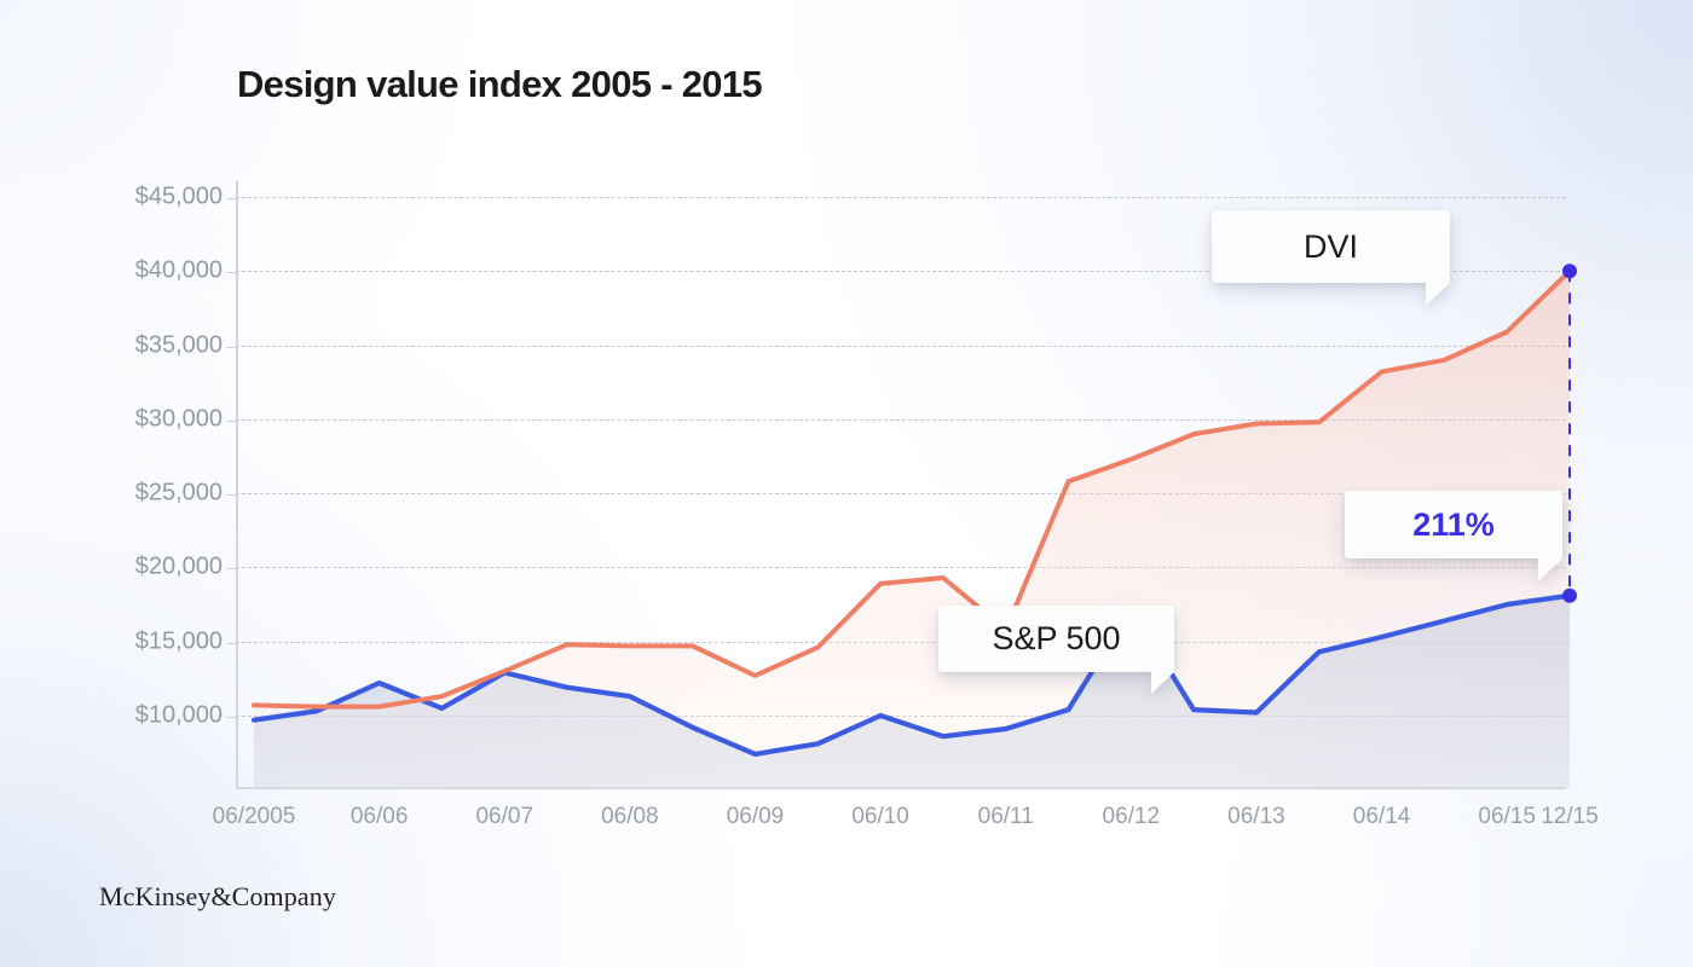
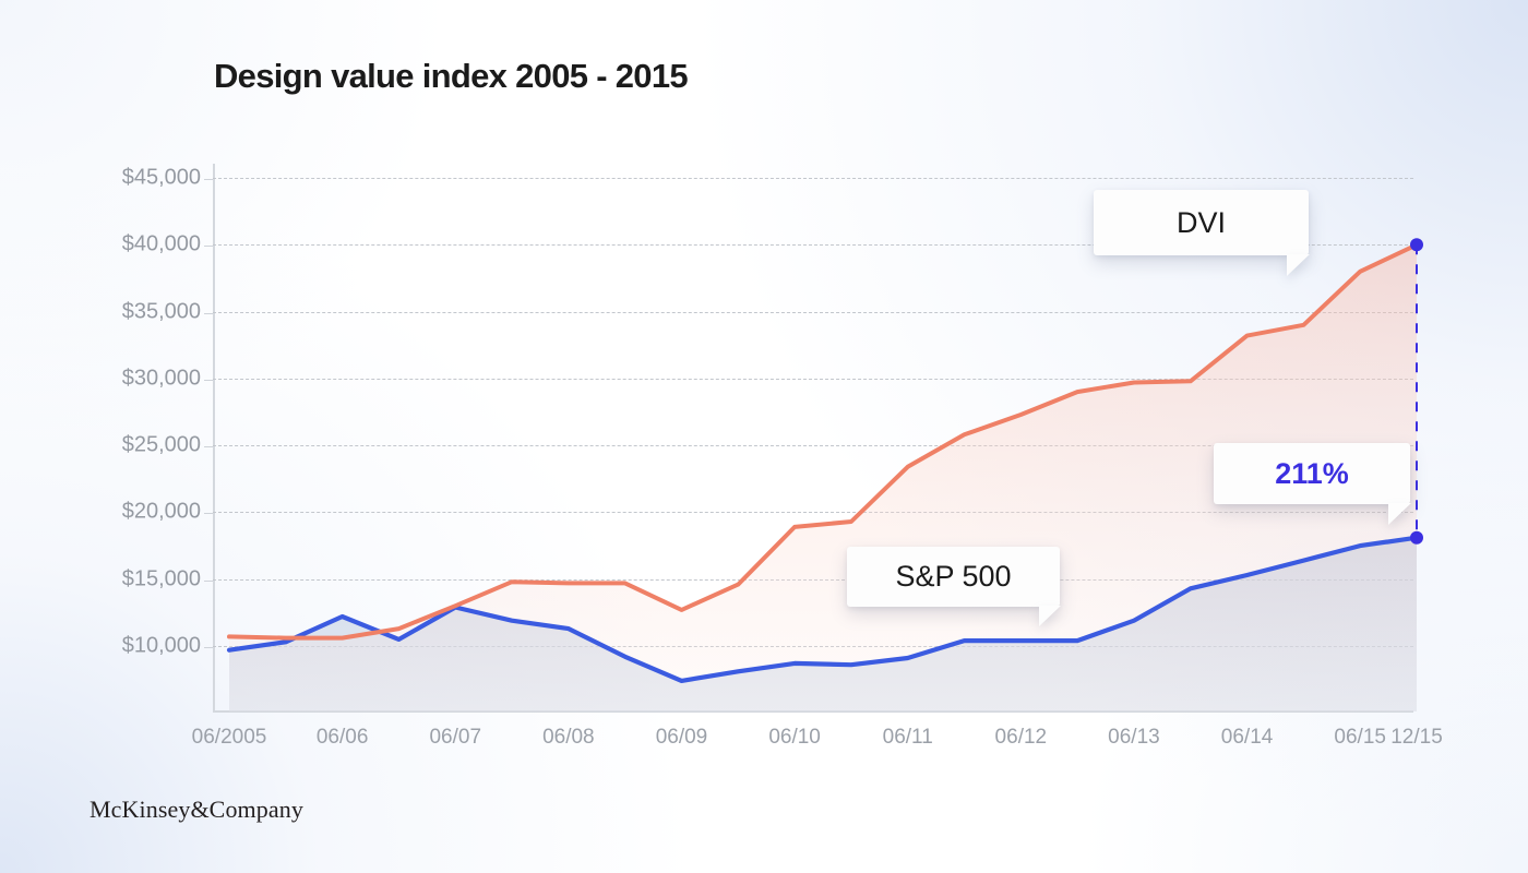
S&P 500/06/10: $10000 -> $8700
DVI/06/11: $15800 -> $23400
S&P 500/06/12: $17200 -> $10400
S&P 500/06/13: $10200 -> $11900
DVI/06/15: $35900 -> $38000
